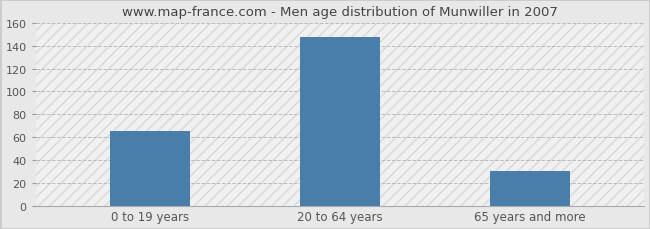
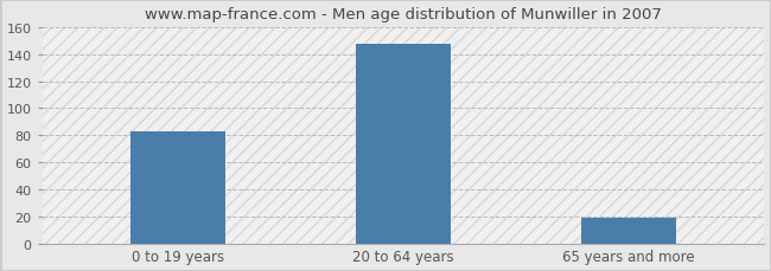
0 to 19 years: 65 -> 83
65 years and more: 30 -> 19
